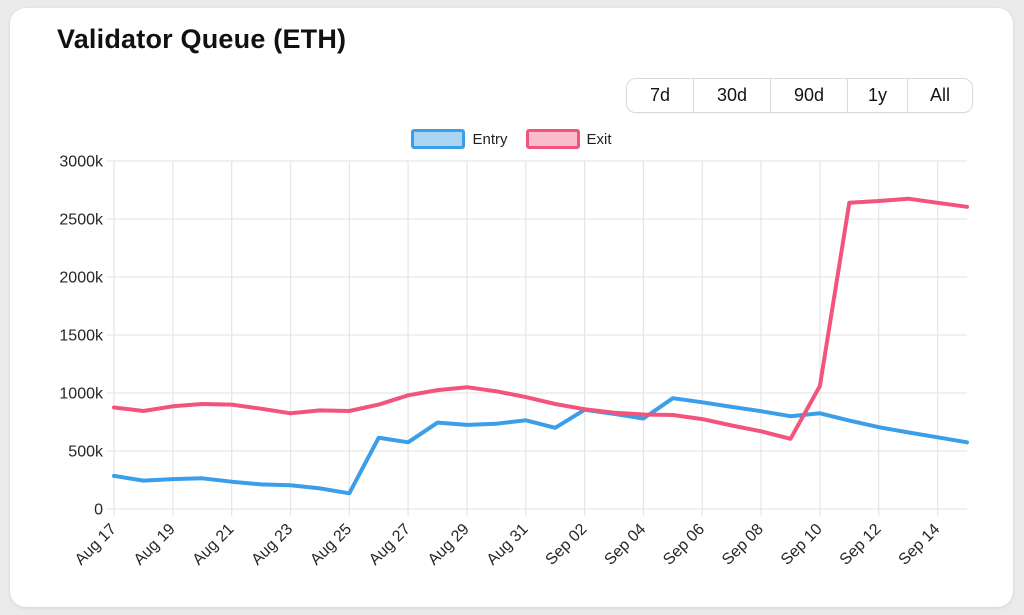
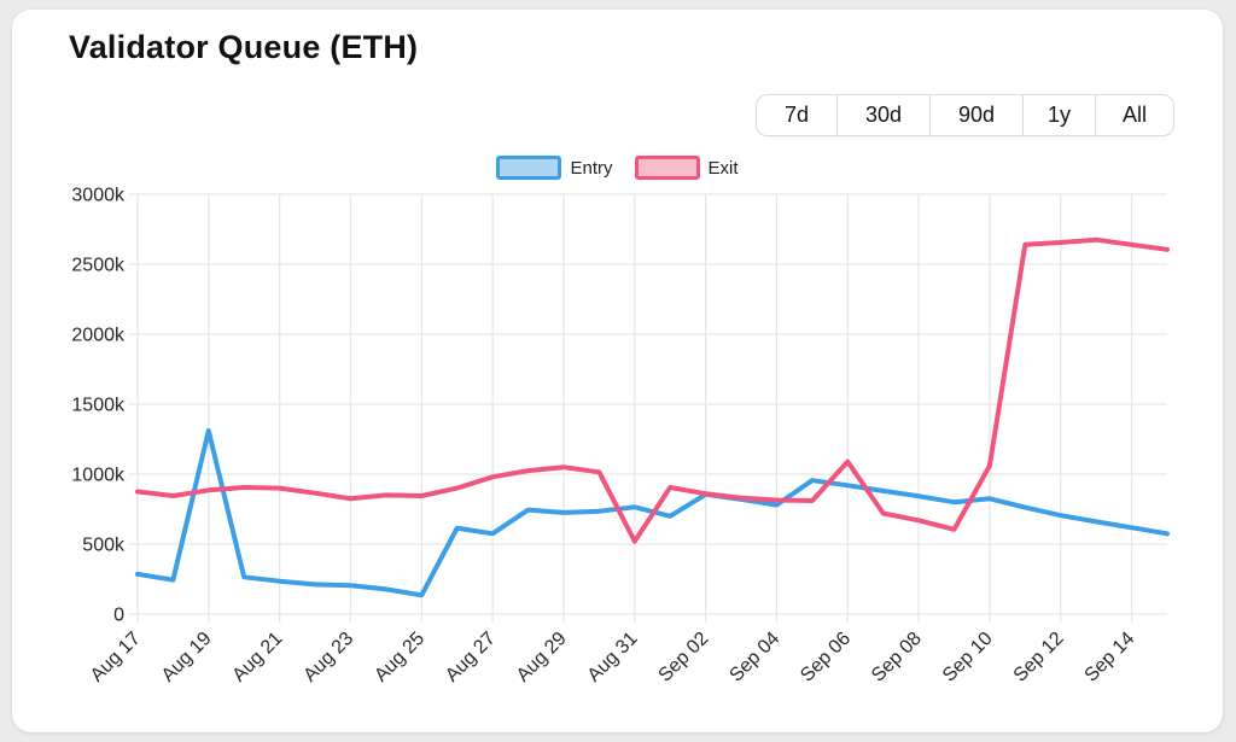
Entry/Aug 19: 260k -> 1310k
Exit/Aug 31: 960k -> 520k
Exit/Sep 06: 780k -> 1090k
